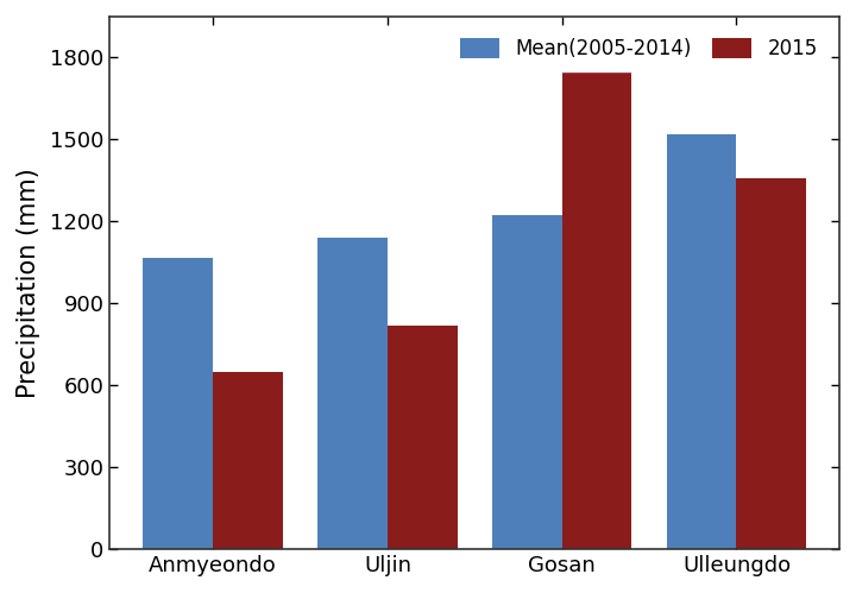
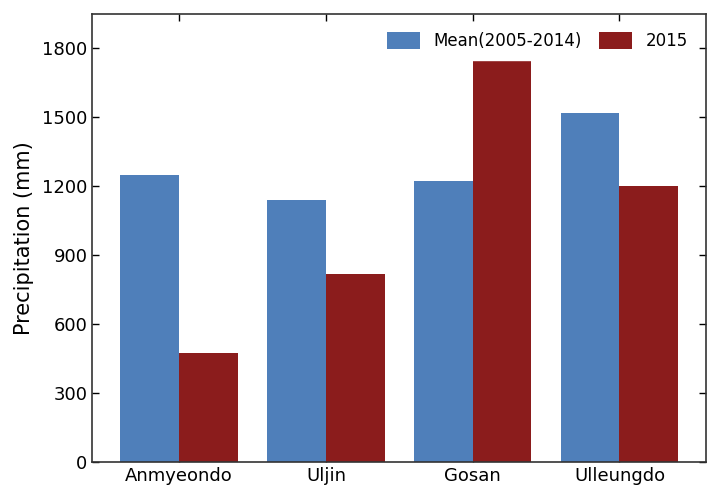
Mean(2005-2014)/Anmyeondo: 1065 -> 1250
2015/Anmyeondo: 648 -> 475
2015/Ulleungdo: 1360 -> 1200
